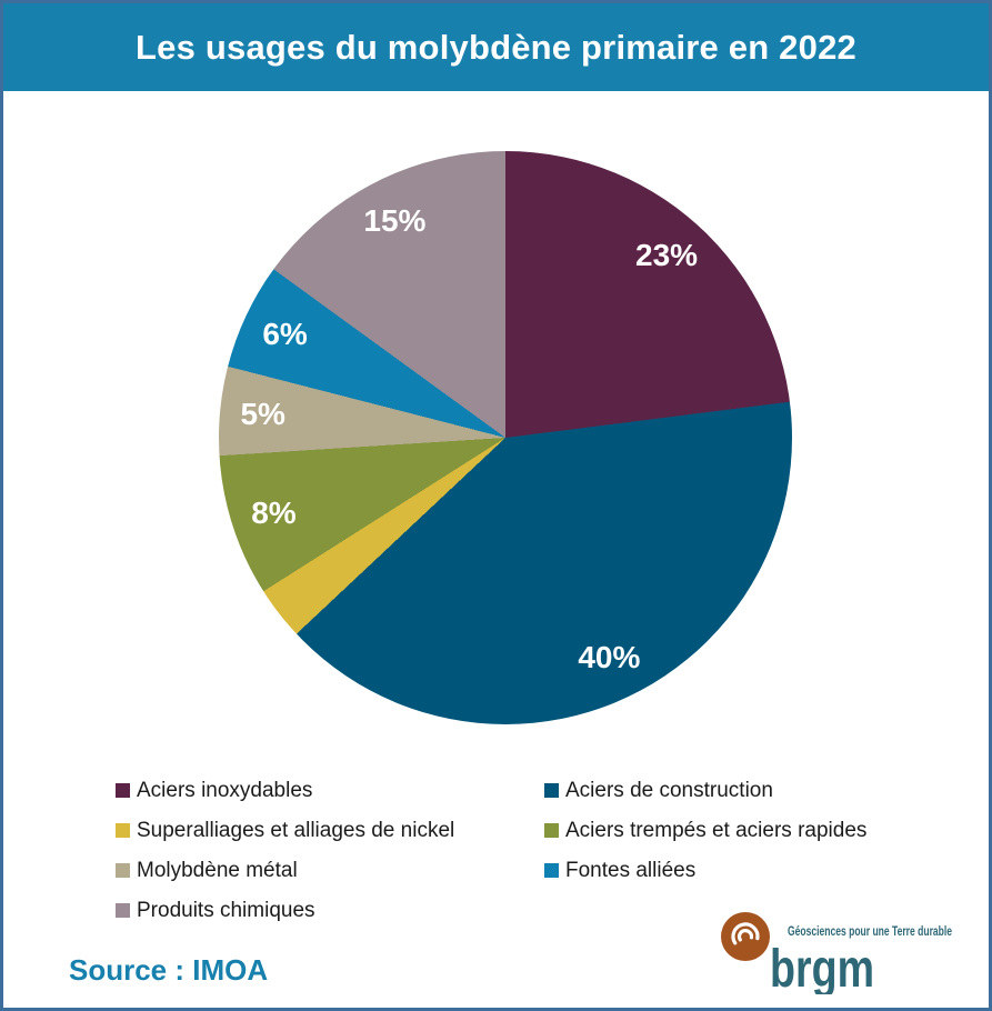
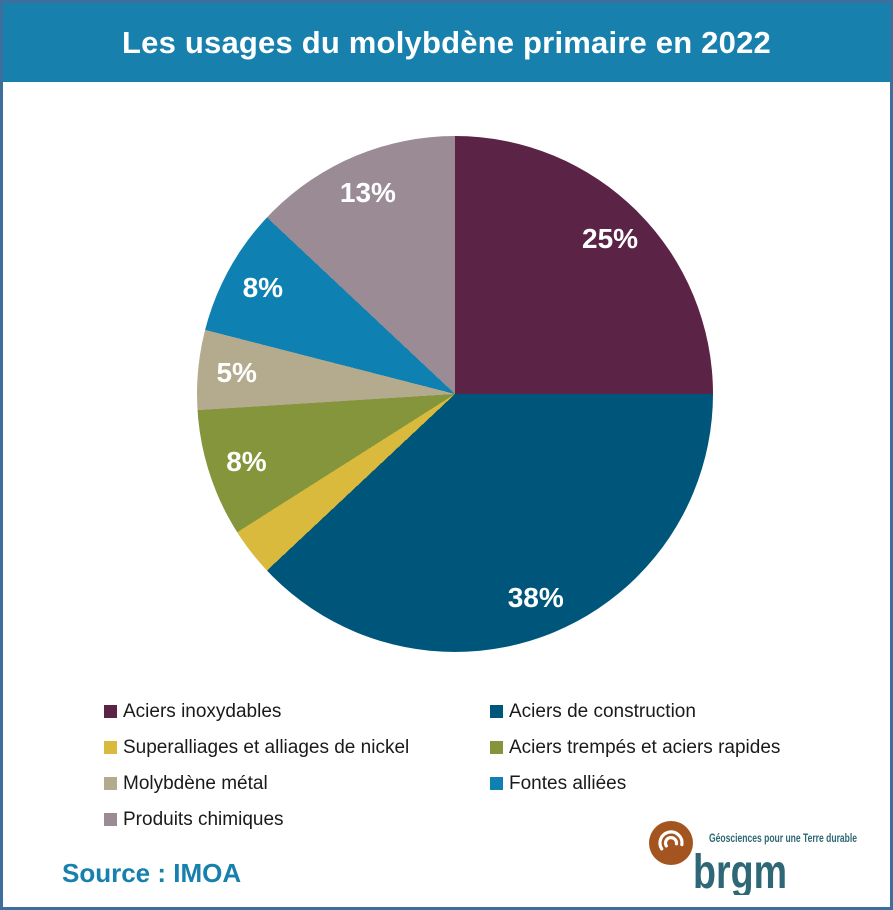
Aciers inoxydables: 23% -> 25%
Aciers de construction: 40% -> 38%
Fontes alliées: 6% -> 8%
Produits chimiques: 15% -> 13%
